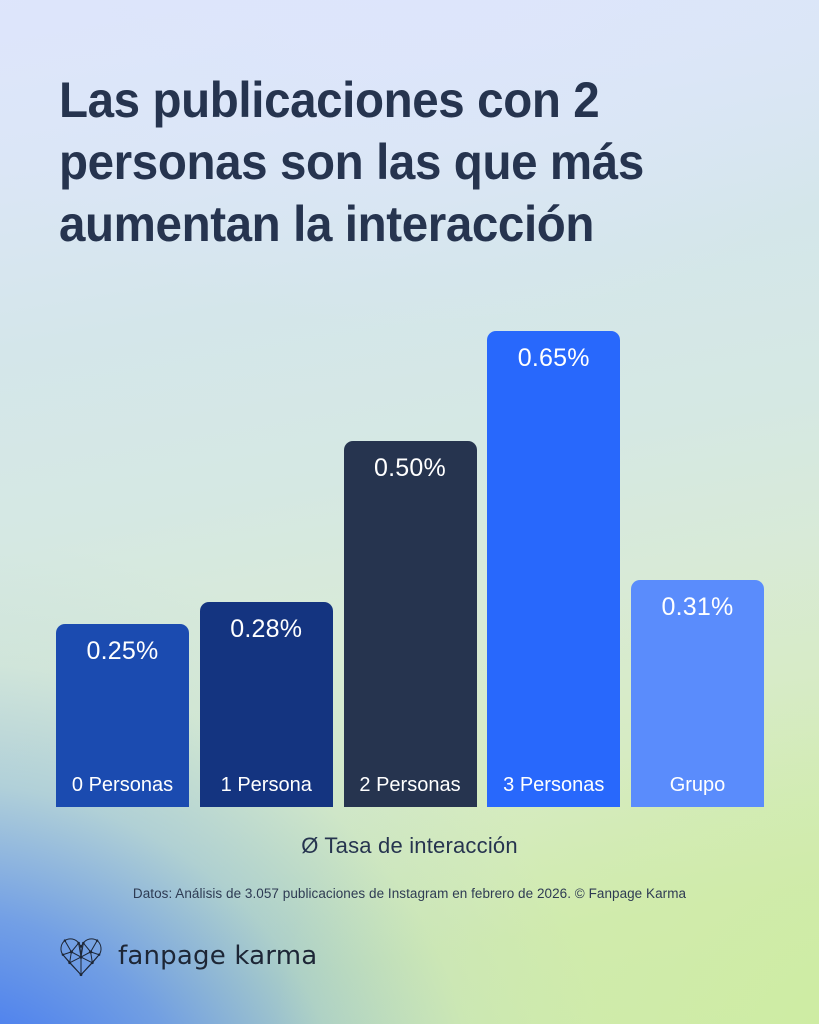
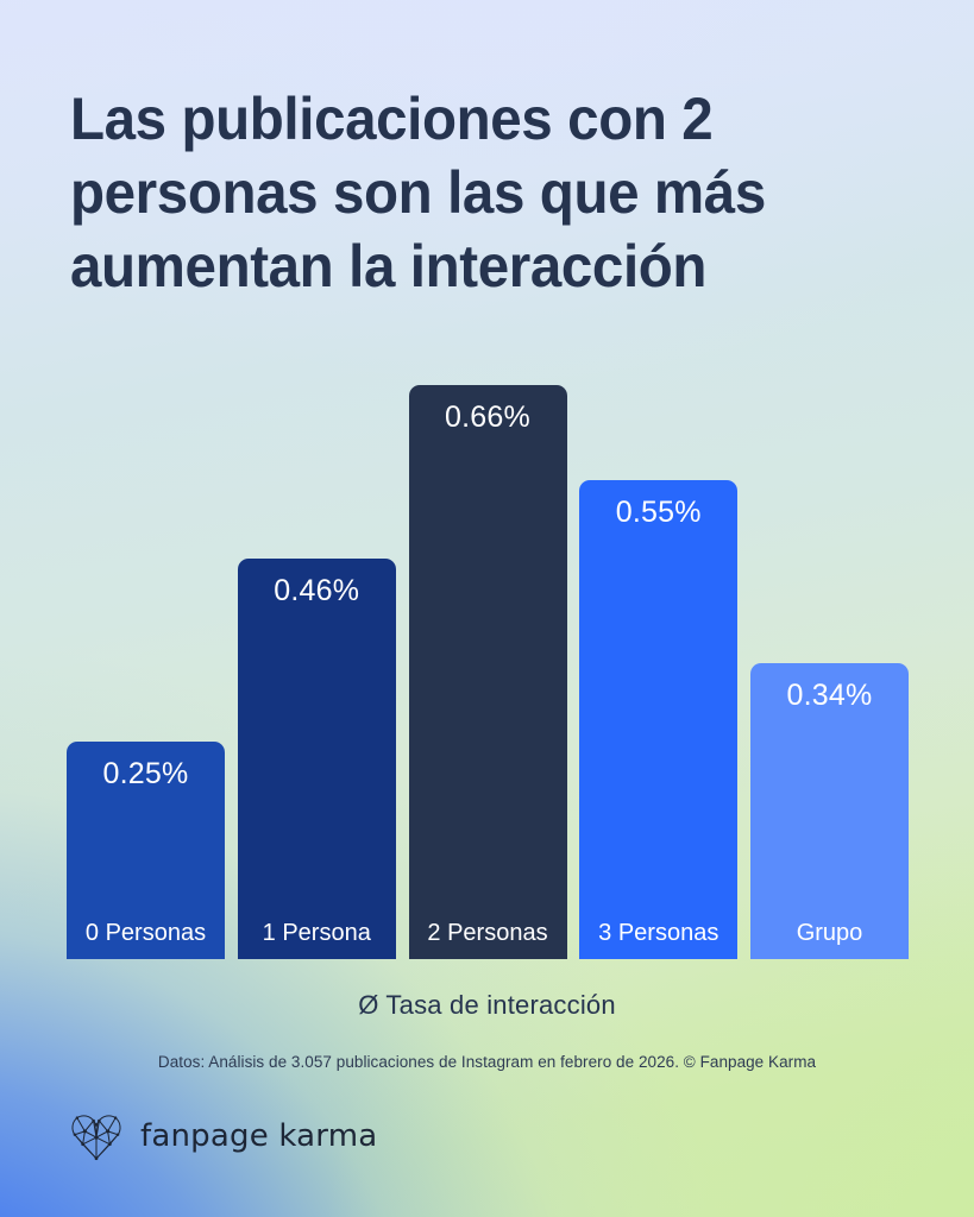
1 Persona: 0.28% -> 0.46%
2 Personas: 0.50% -> 0.66%
3 Personas: 0.65% -> 0.55%
Grupo: 0.31% -> 0.34%
